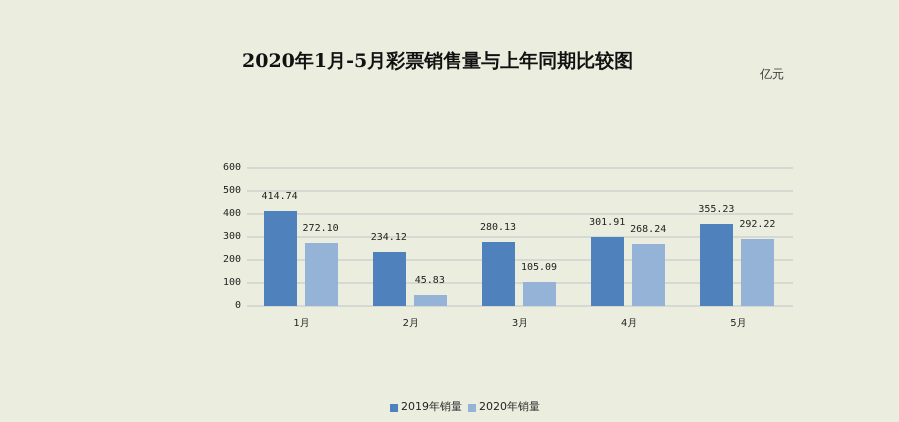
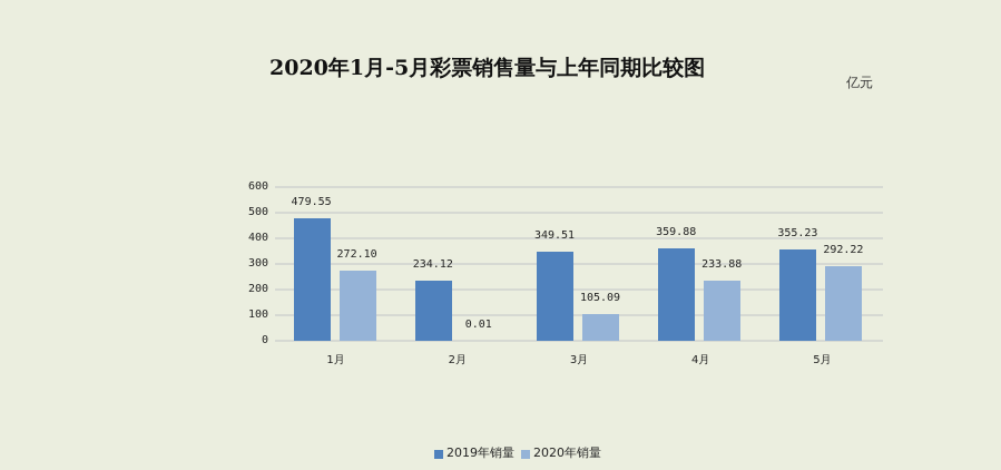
2019年销量/1月: 414.74 -> 479.55
2020年销量/2月: 45.83 -> 0.01
2019年销量/3月: 280.13 -> 349.51
2019年销量/4月: 301.91 -> 359.88
2020年销量/4月: 268.24 -> 233.88
